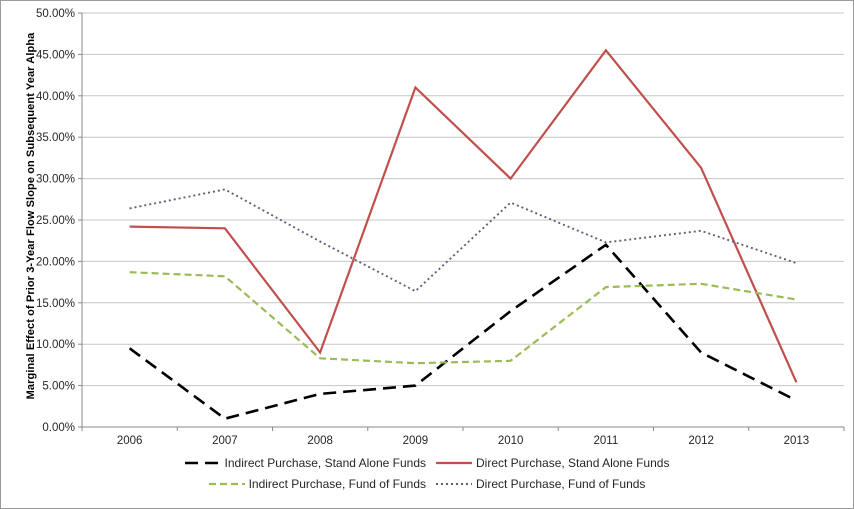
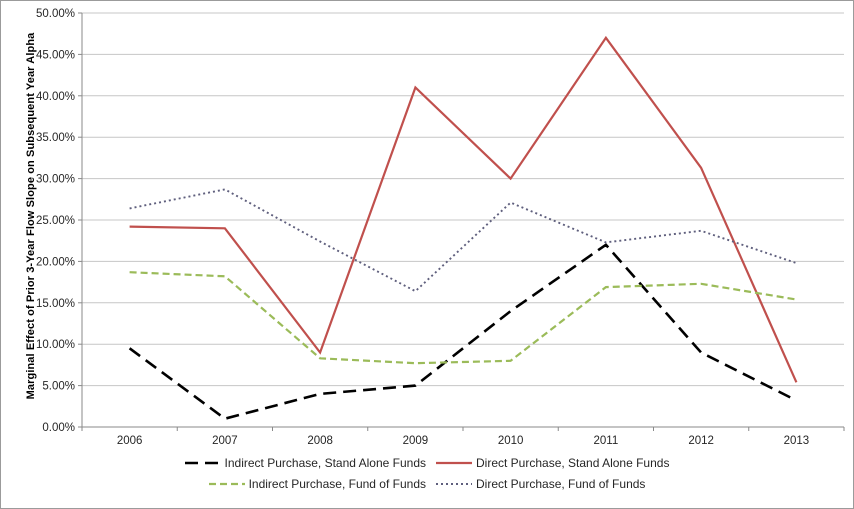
Direct Purchase, Stand Alone Funds/2011: 46% -> 47%
